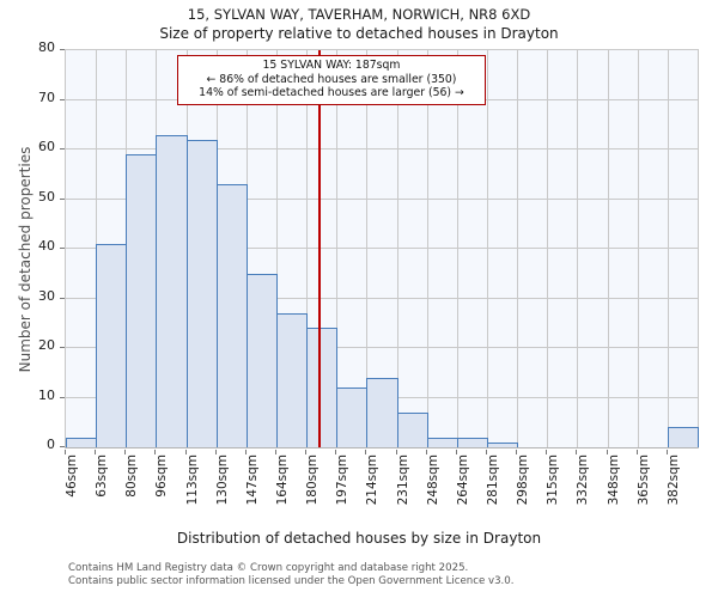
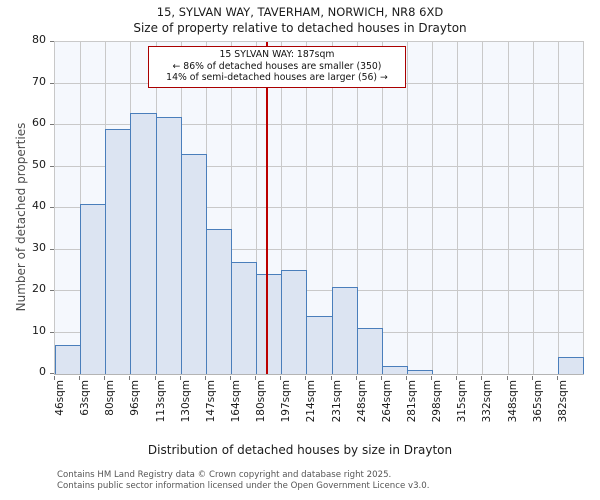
46sqm: 2 -> 7
197sqm: 12 -> 25
231sqm: 7 -> 21
248sqm: 2 -> 11
